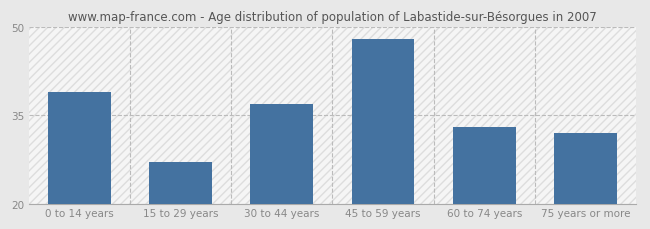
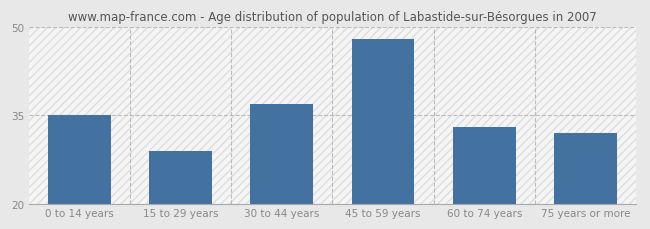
0 to 14 years: 39 -> 35
15 to 29 years: 27 -> 29
